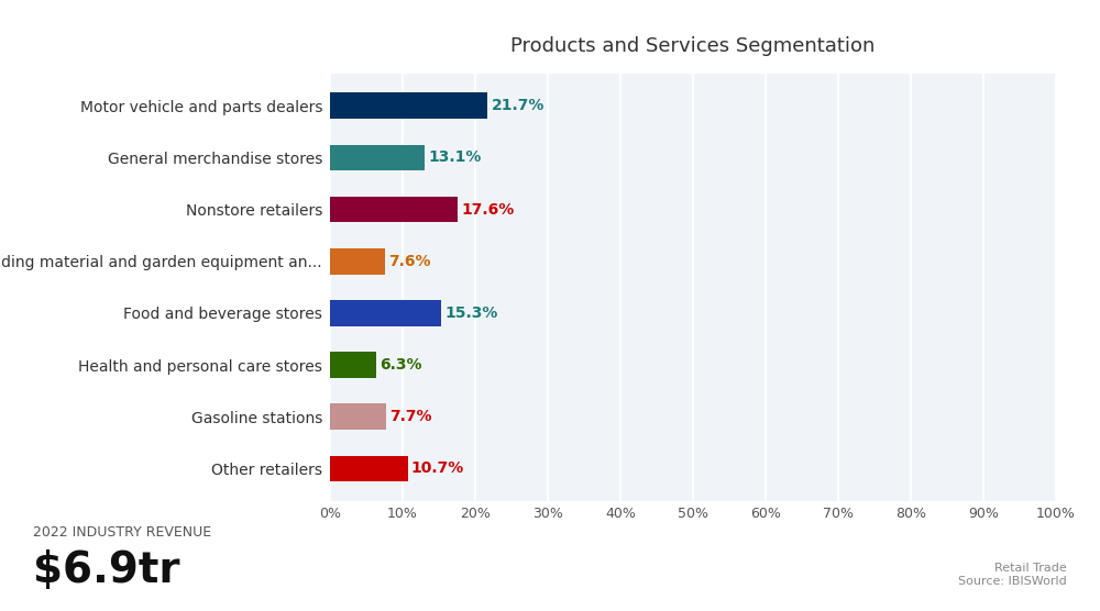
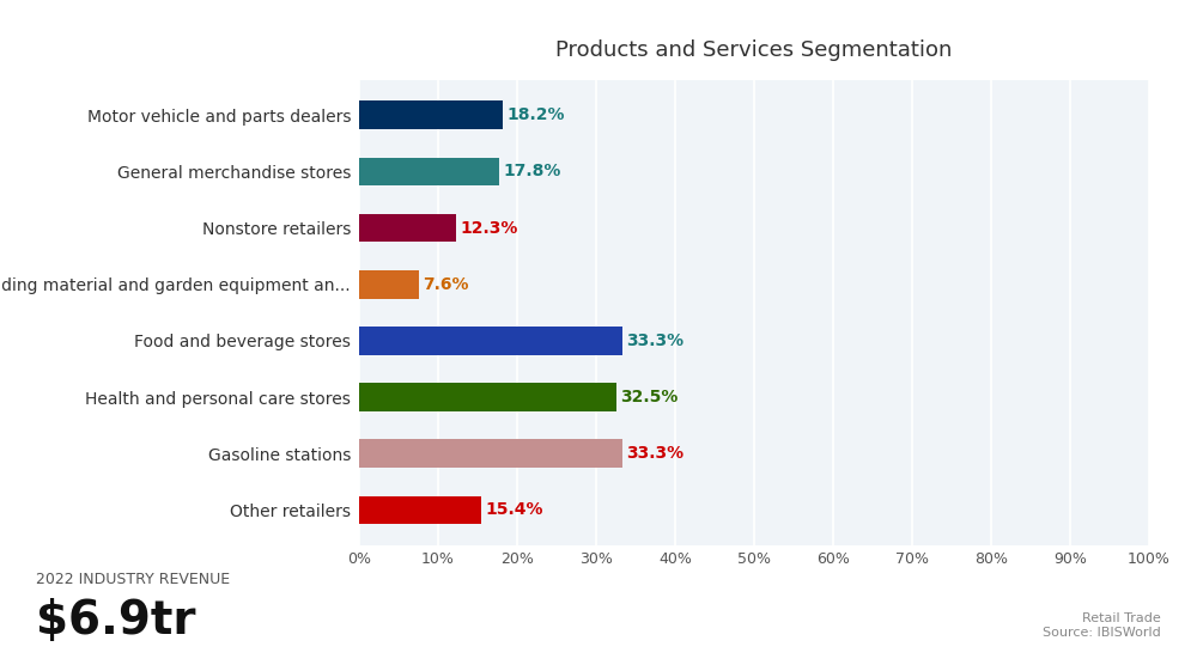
Motor vehicle and parts dealers: 21.7% -> 18.2%
General merchandise stores: 13.1% -> 17.8%
Nonstore retailers: 17.6% -> 12.3%
Food and beverage stores: 15.3% -> 33.3%
Health and personal care stores: 6.3% -> 32.5%
Gasoline stations: 7.7% -> 33.3%
Other retailers: 10.7% -> 15.4%
